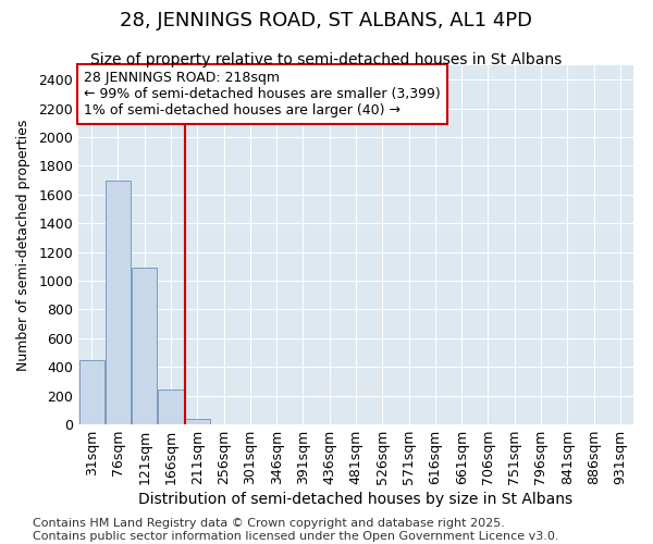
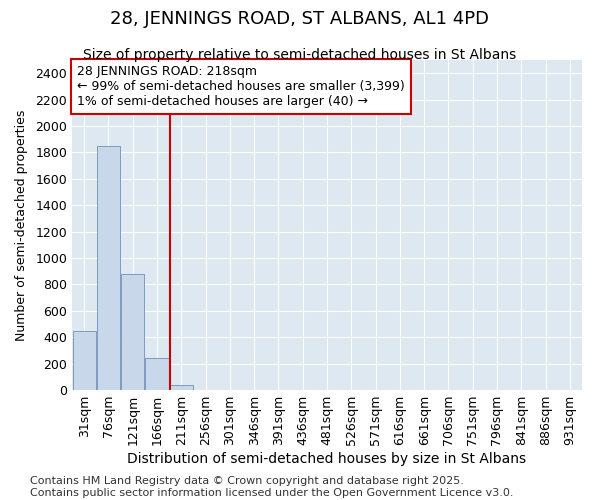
76sqm: 1700 -> 1850
121sqm: 1090 -> 880
